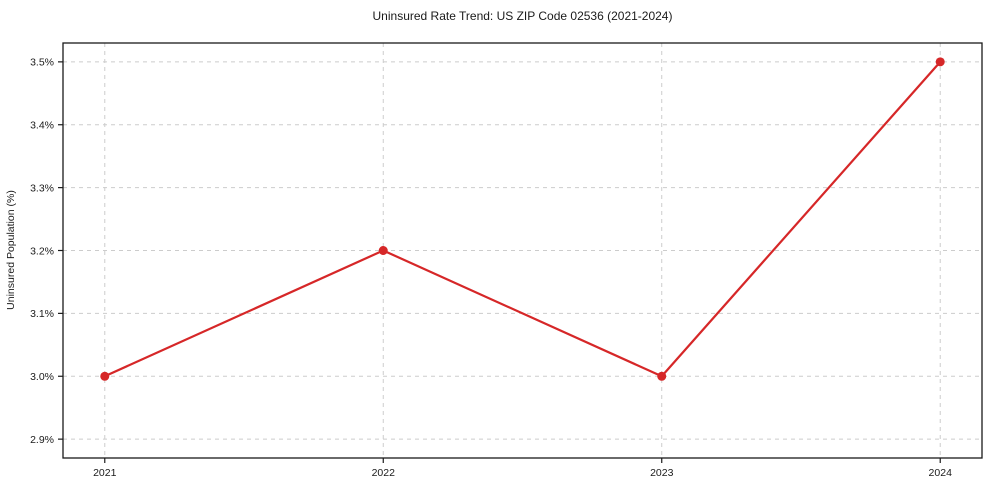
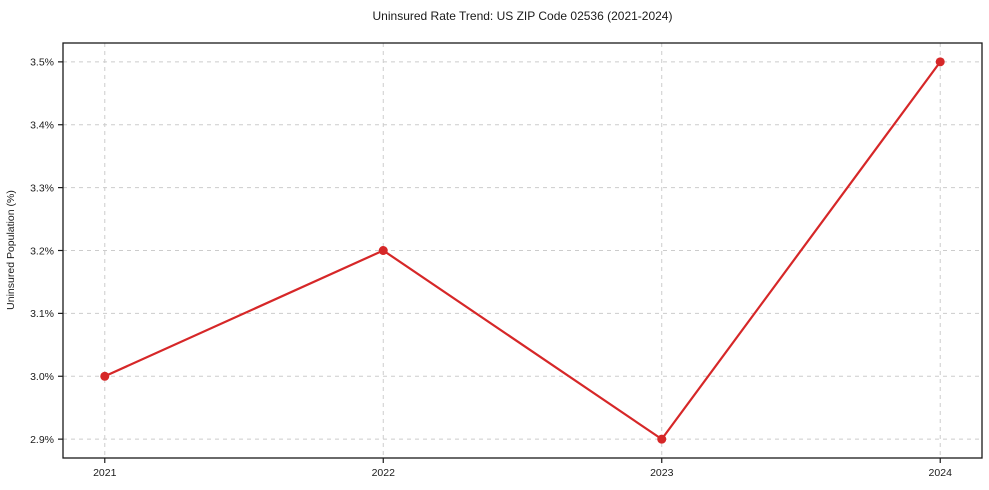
2023: 3.0% -> 2.9%
